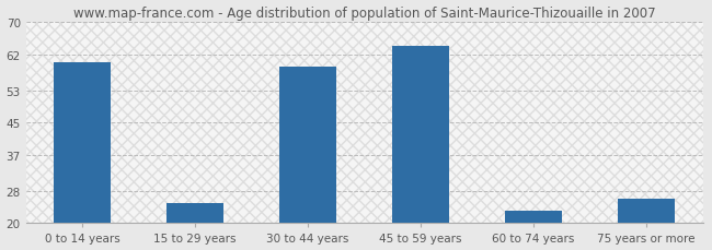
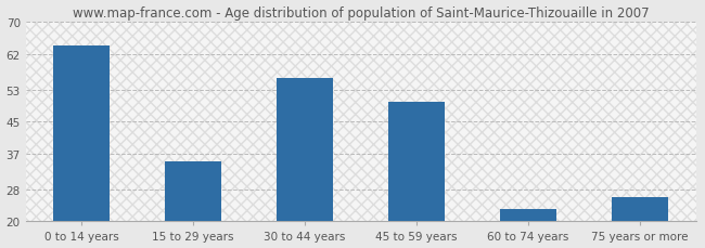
0 to 14 years: 60 -> 64
15 to 29 years: 25 -> 35
30 to 44 years: 59 -> 56
45 to 59 years: 64 -> 50
